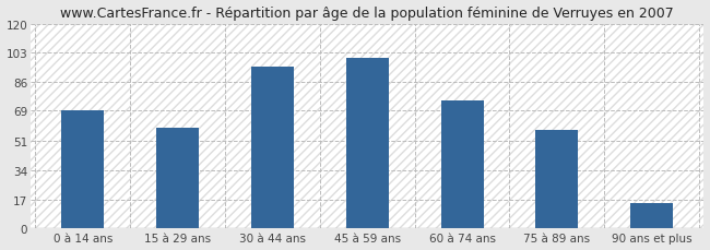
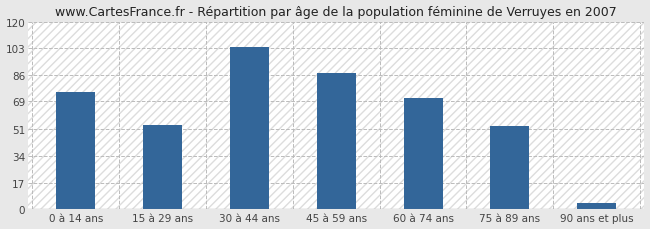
0 à 14 ans: 69 -> 75
15 à 29 ans: 59 -> 54
30 à 44 ans: 95 -> 104
45 à 59 ans: 100 -> 87
60 à 74 ans: 75 -> 71
75 à 89 ans: 58 -> 53
90 ans et plus: 15 -> 4
